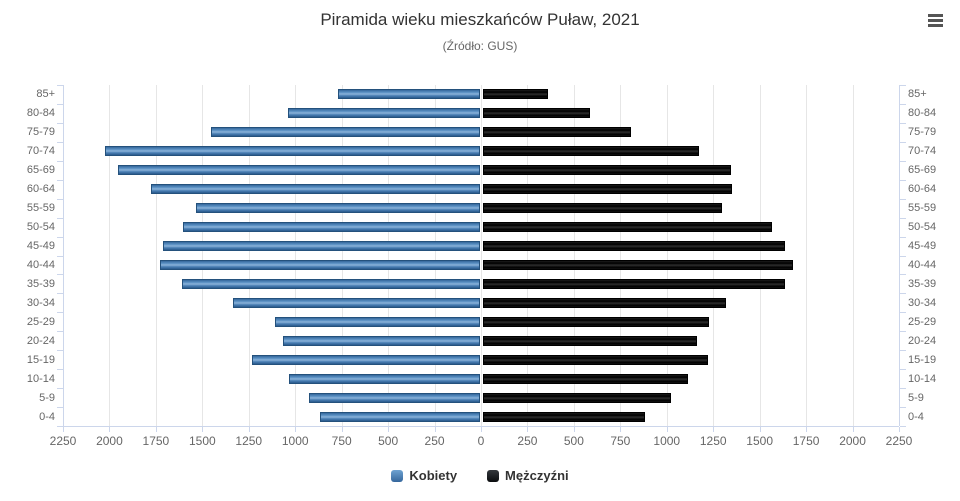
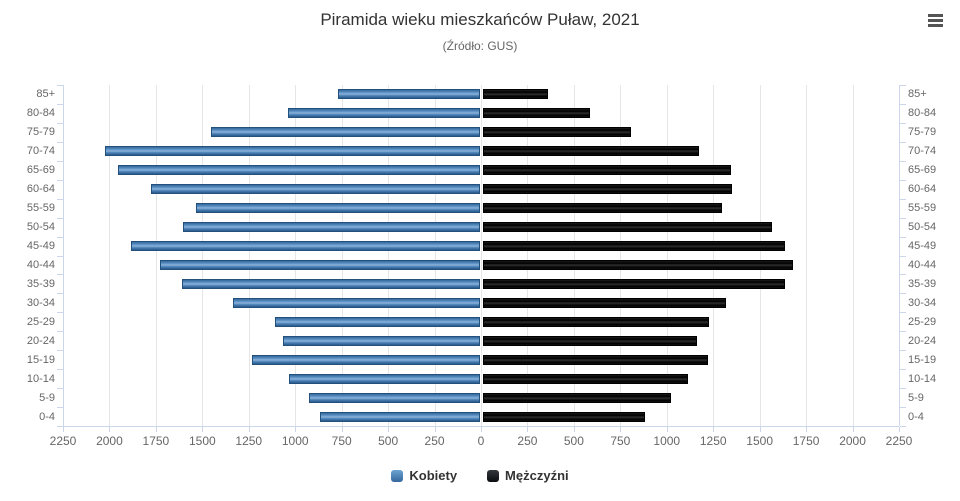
Kobiety/45-49: 1700 -> 1880
